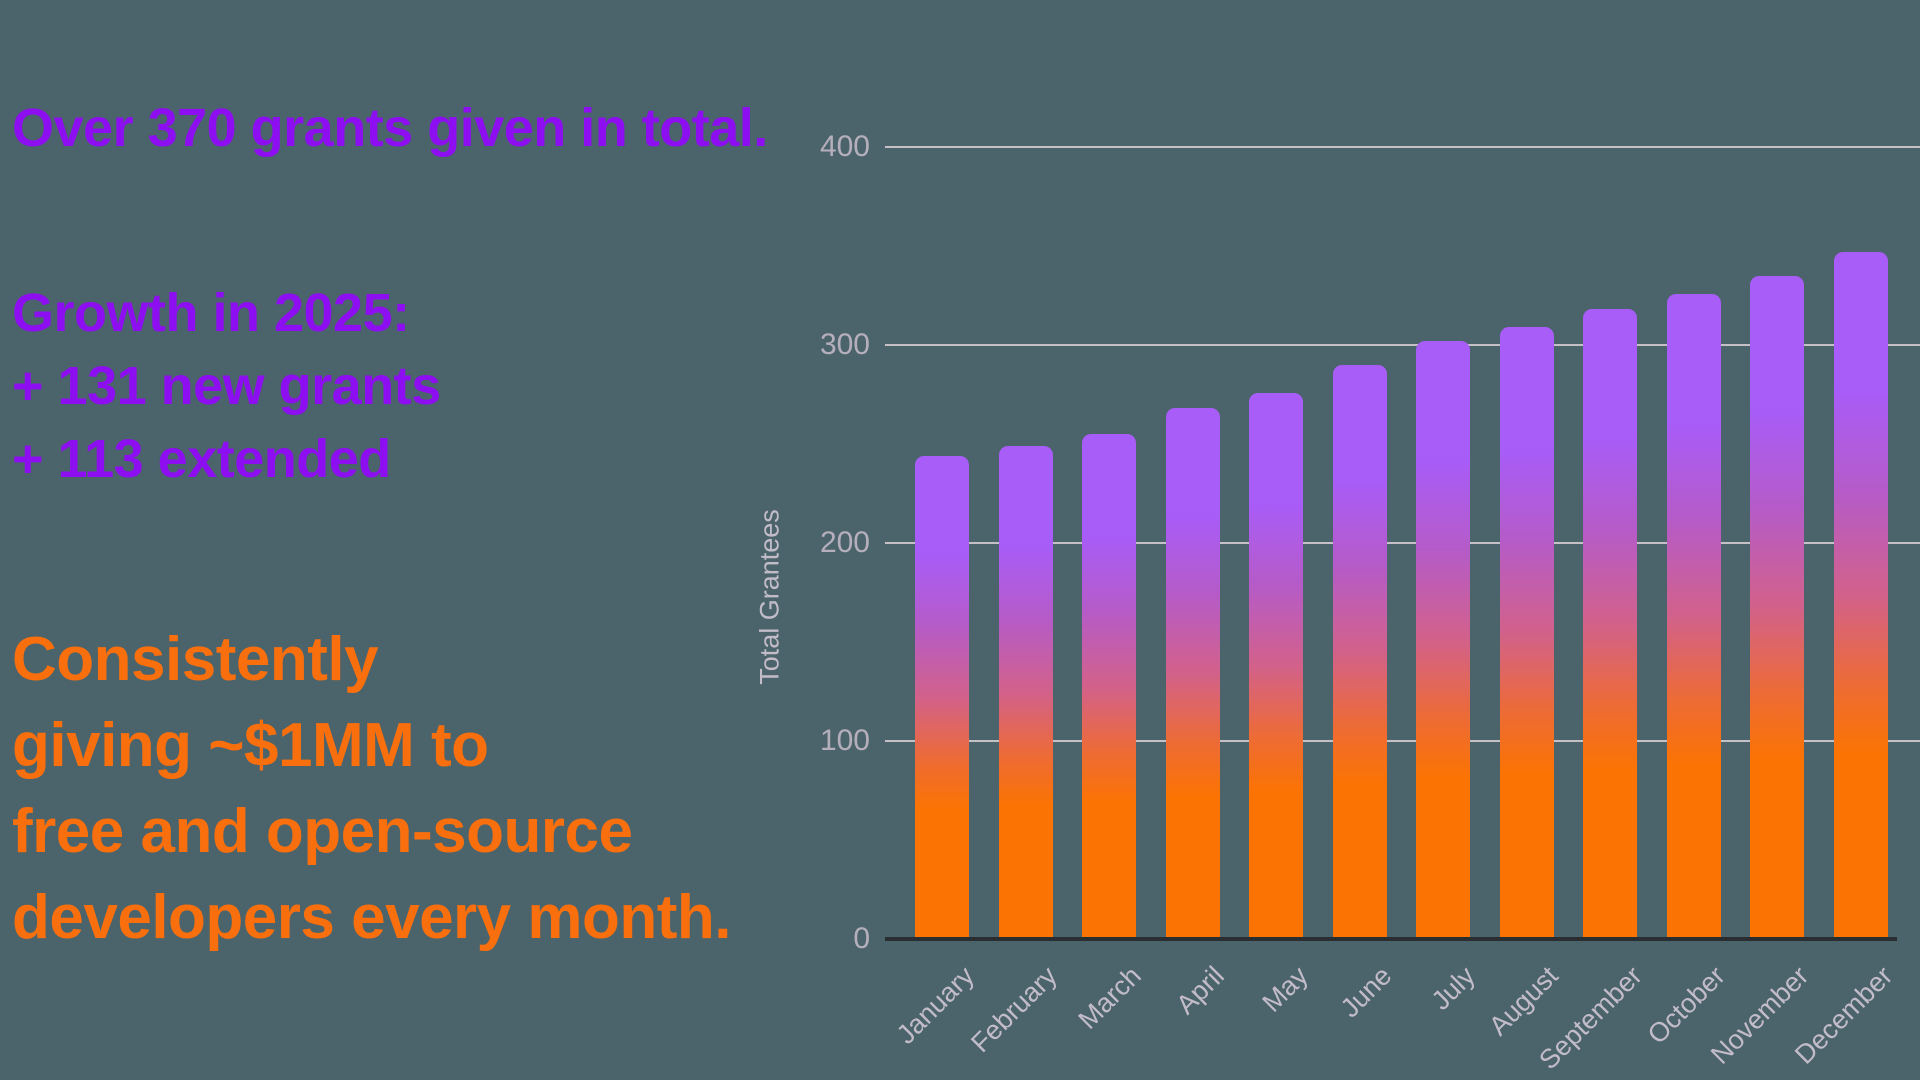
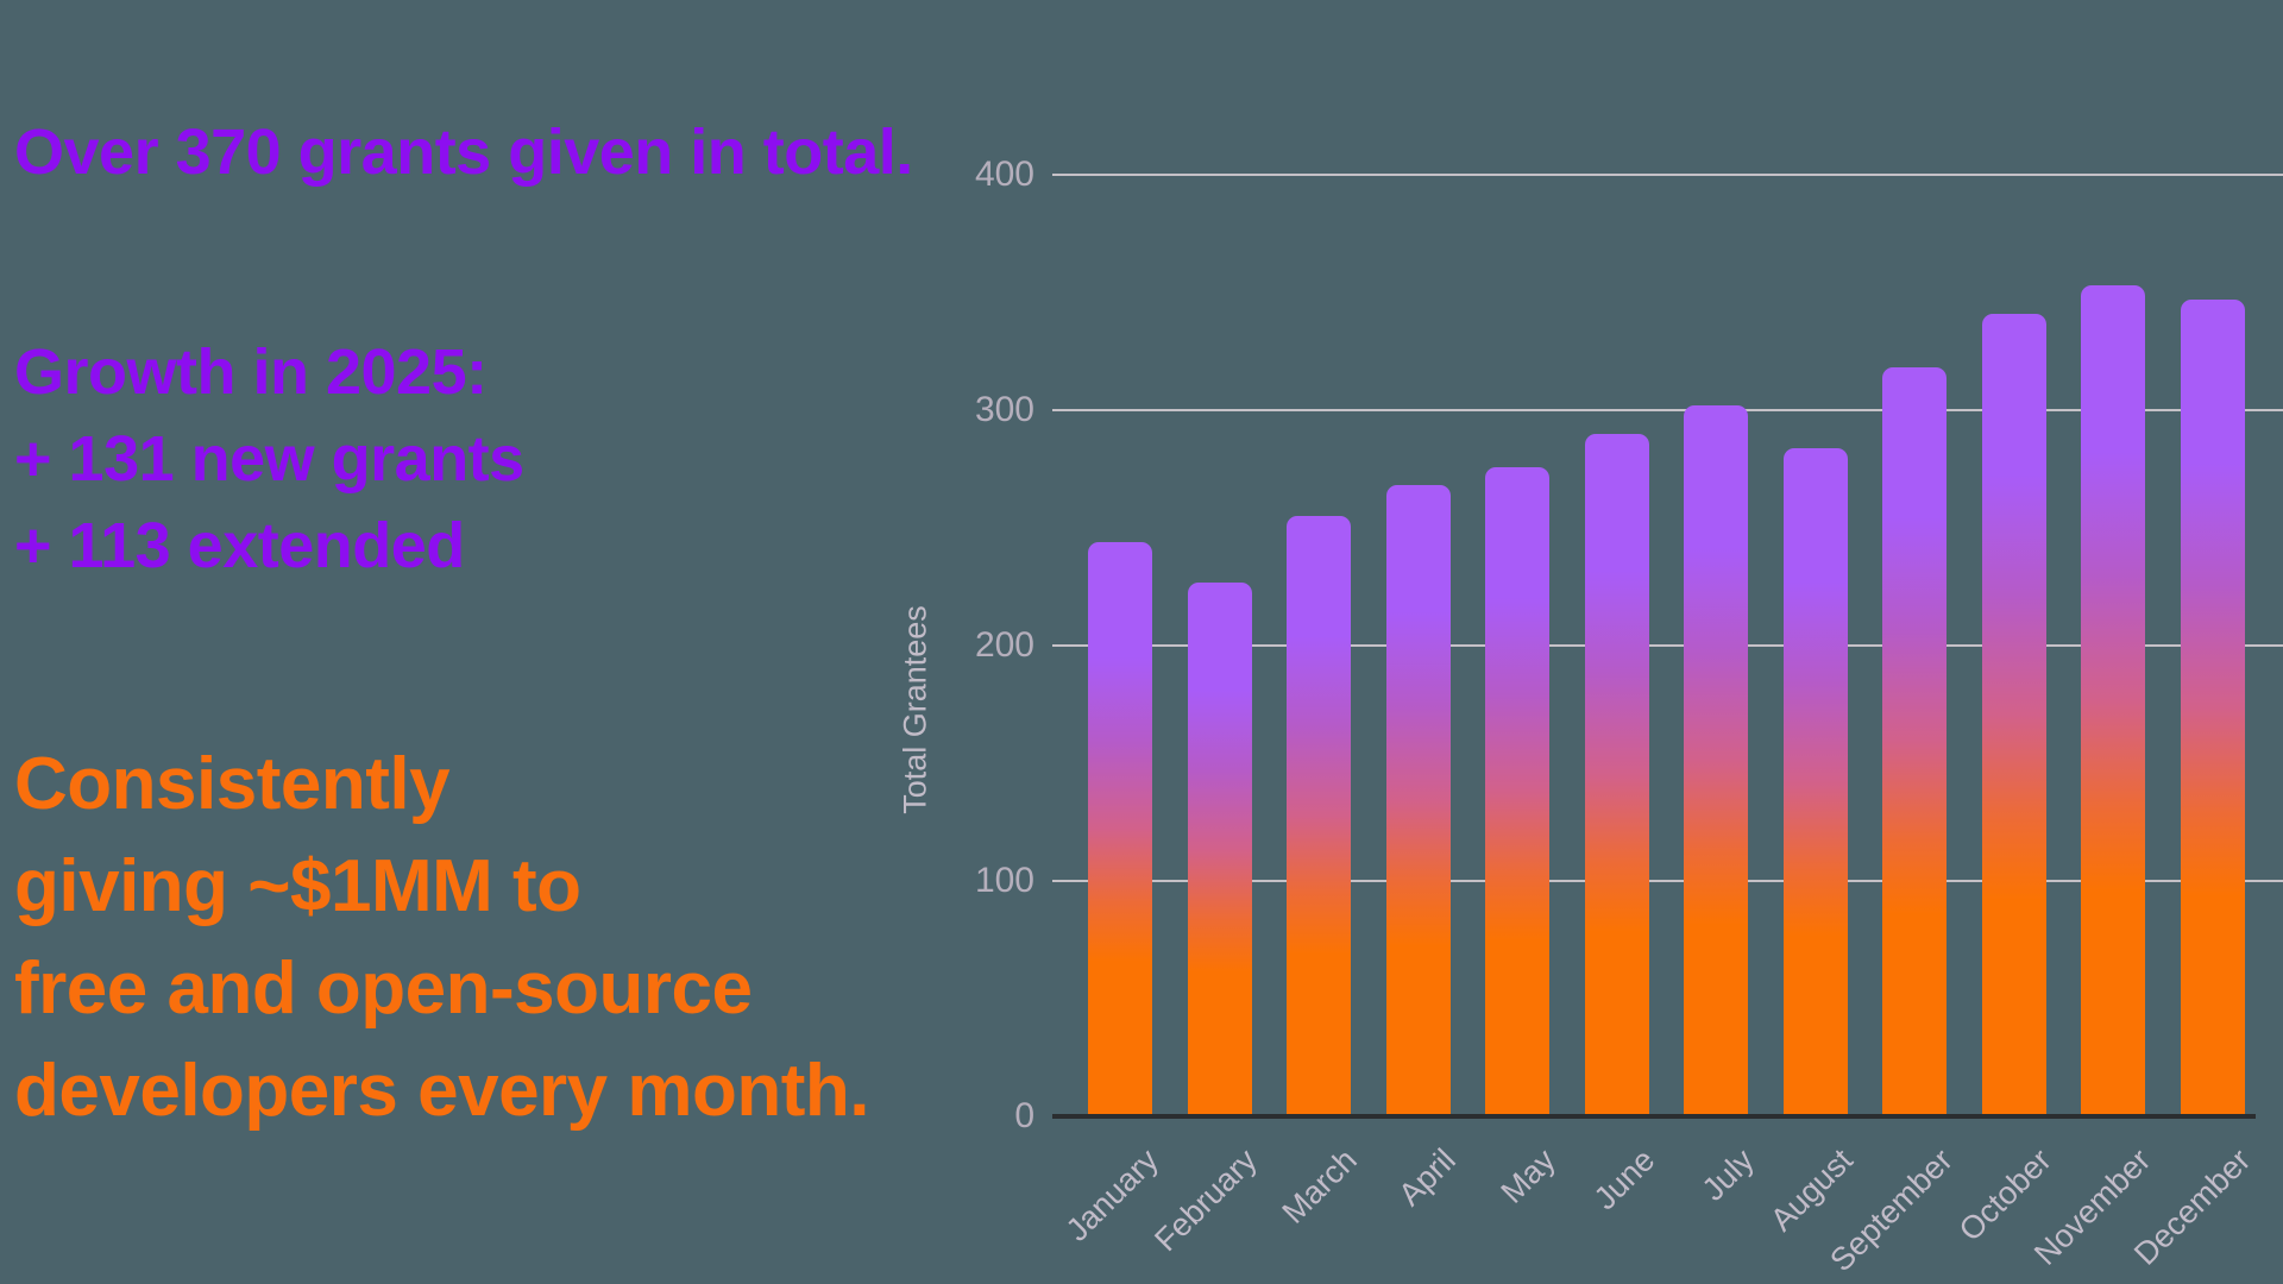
February: 249 -> 227
August: 309 -> 284
October: 326 -> 341
November: 335 -> 353
